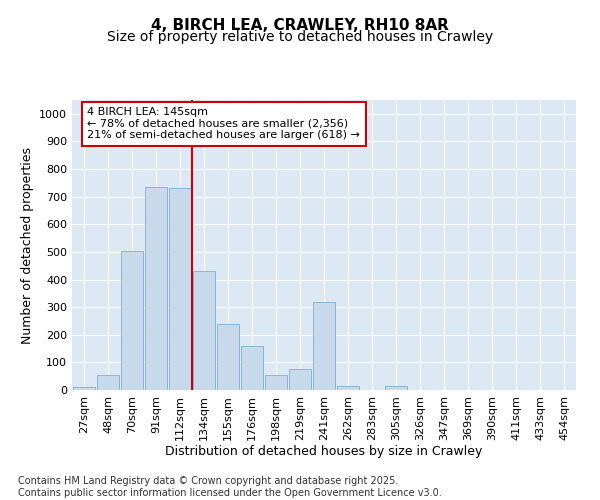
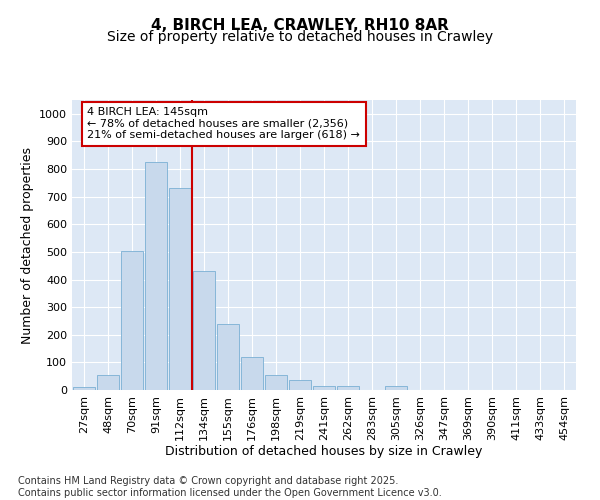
91sqm: 735 -> 825
176sqm: 160 -> 120
219sqm: 75 -> 35
241sqm: 320 -> 15
